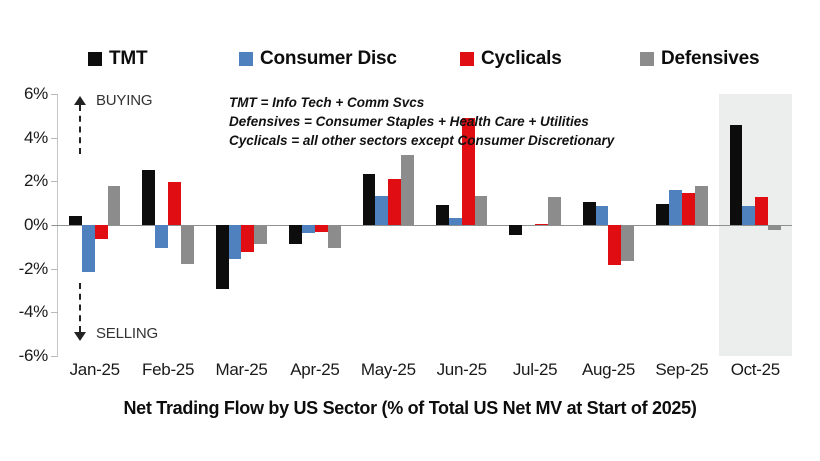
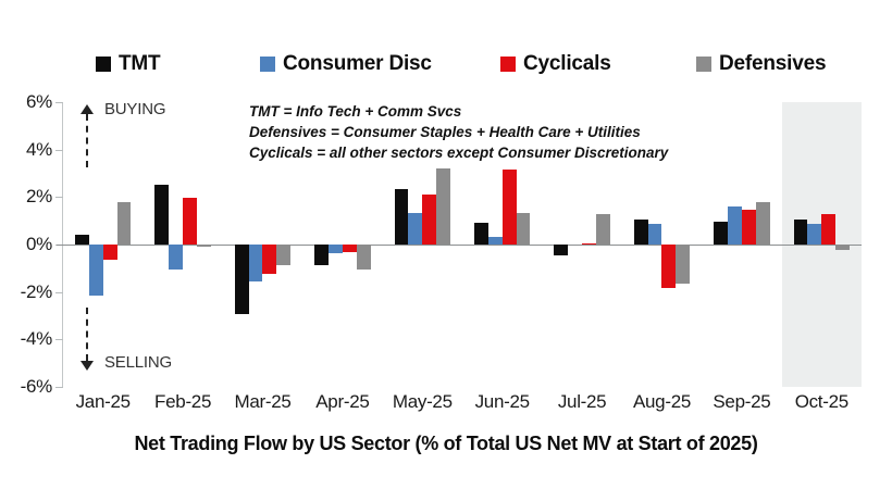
Defensives/Feb-25: -1.8% -> -0.1%
Cyclicals/Jun-25: 4.9% -> 3.1%
TMT/Oct-25: 4.6% -> 1.1%
